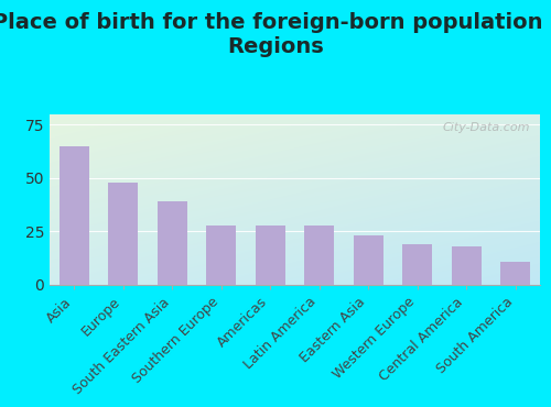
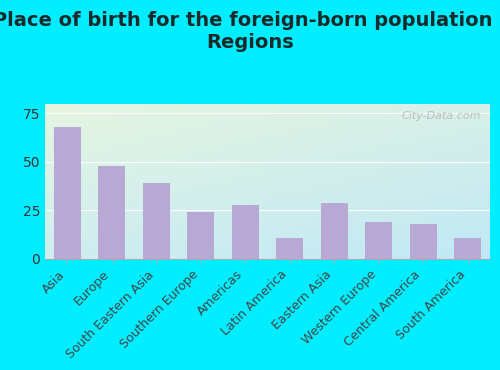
Asia: 65 -> 68
Southern Europe: 28 -> 24
Latin America: 28 -> 11
Eastern Asia: 23 -> 29
